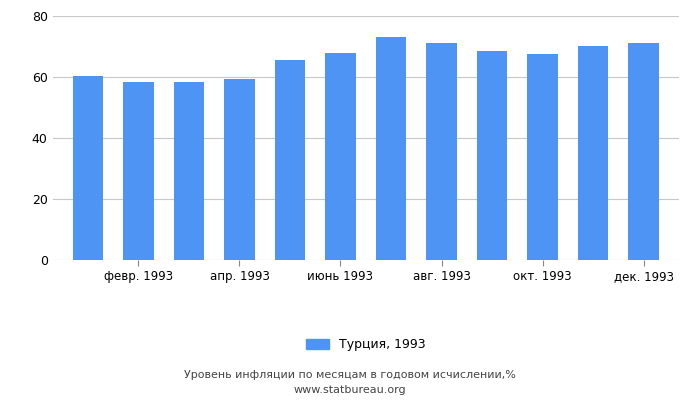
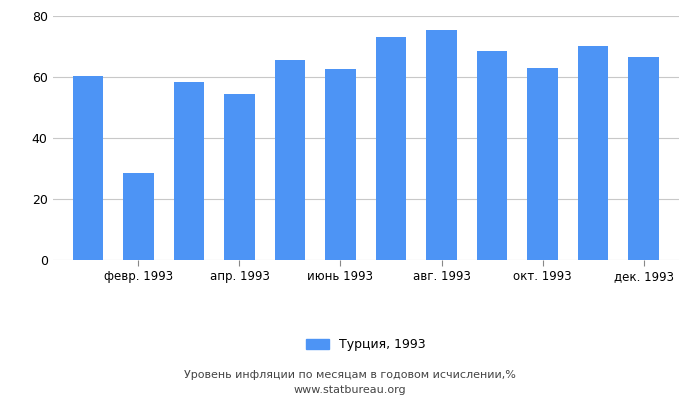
февр. 1993: 58.5 -> 28.5
апр. 1993: 59.5 -> 54.5
июнь 1993: 68.0 -> 62.5
авг. 1993: 71.0 -> 75.5
окт. 1993: 67.5 -> 63.0
дек. 1993: 71.0 -> 66.5
